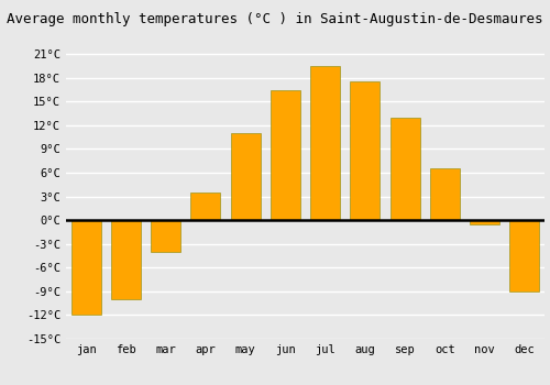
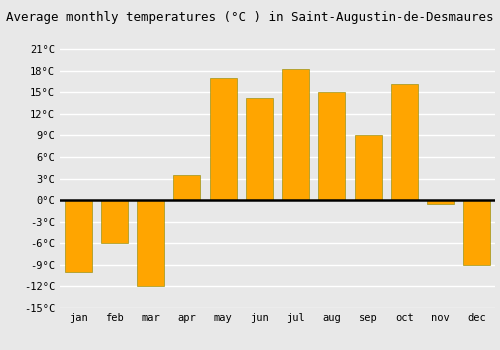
jan: -12.0°C -> -10.0°C
feb: -10.0°C -> -6.0°C
mar: -4.0°C -> -12.0°C
may: 11.0°C -> 17.0°C
jun: 16.5°C -> 14.2°C
jul: 19.5°C -> 18.2°C
aug: 17.5°C -> 15.0°C
sep: 13.0°C -> 9.0°C
oct: 6.5°C -> 16.2°C
